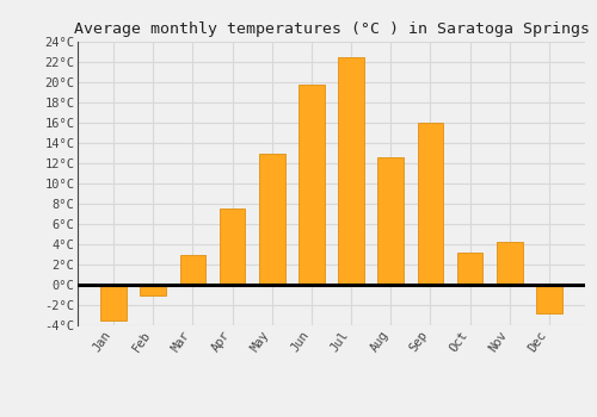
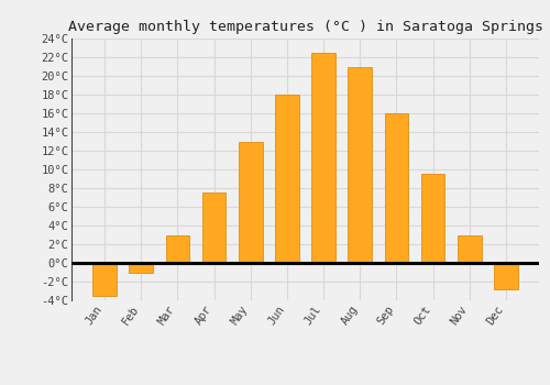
Jun: 19.8°C -> 18.0°C
Aug: 12.6°C -> 21.0°C
Oct: 3.2°C -> 9.5°C
Nov: 4.2°C -> 3.0°C
